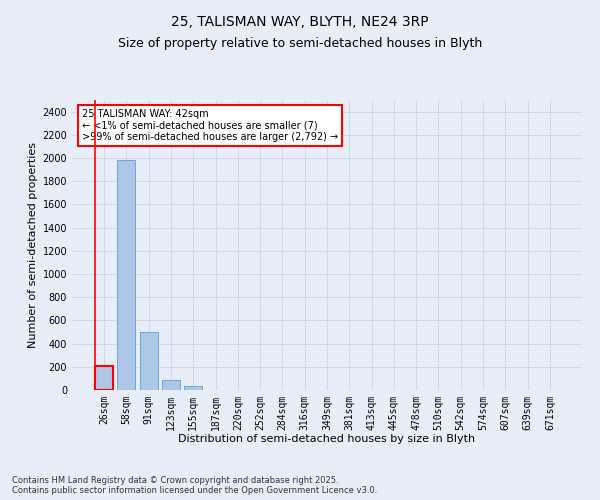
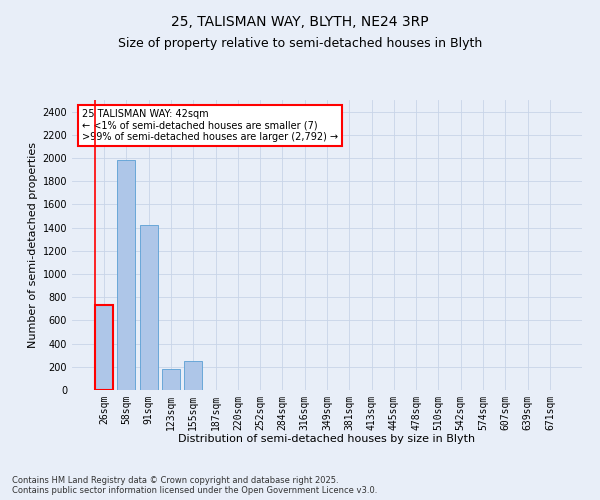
26sqm: 200 -> 730
91sqm: 500 -> 1420
123sqm: 80 -> 180
155sqm: 30 -> 250
